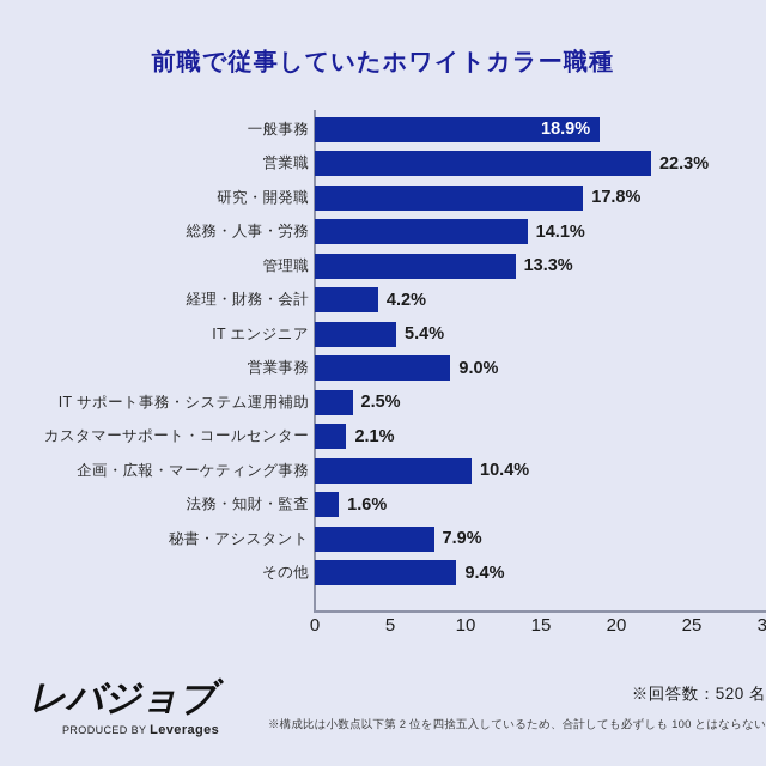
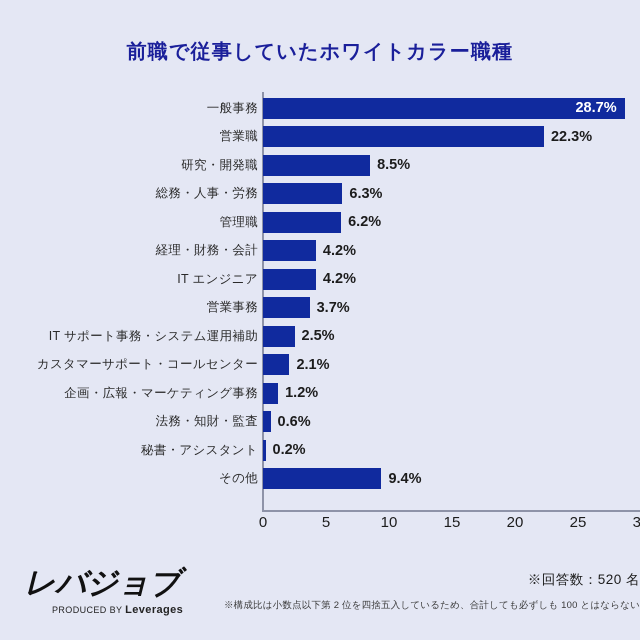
一般事務: 18.9% -> 28.7%
研究・開発職: 17.8% -> 8.5%
総務・人事・労務: 14.1% -> 6.3%
管理職: 13.3% -> 6.2%
IT エンジニア: 5.4% -> 4.2%
営業事務: 9.0% -> 3.7%
企画・広報・マーケティング事務: 10.4% -> 1.2%
法務・知財・監査: 1.6% -> 0.6%
秘書・アシスタント: 7.9% -> 0.2%
